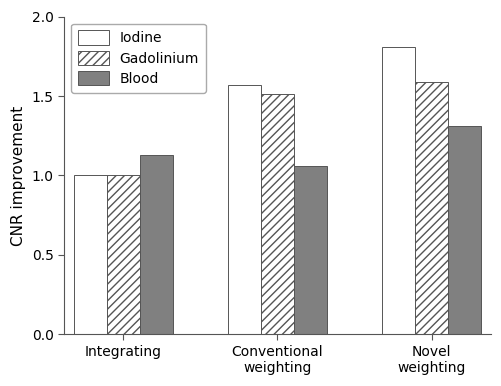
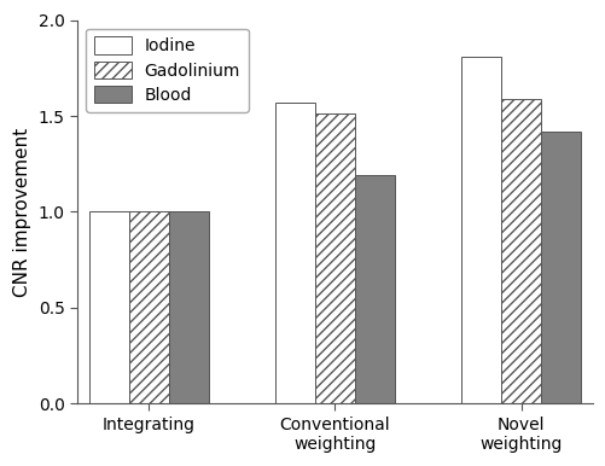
Blood/Integrating: 1.13 -> 1.00
Blood/Conventional weighting: 1.06 -> 1.19
Blood/Novel weighting: 1.31 -> 1.42
